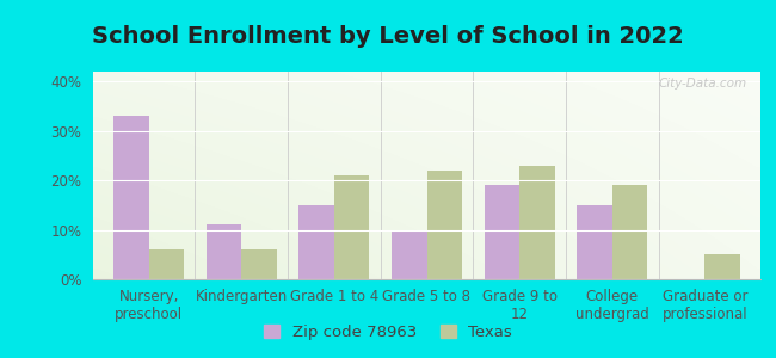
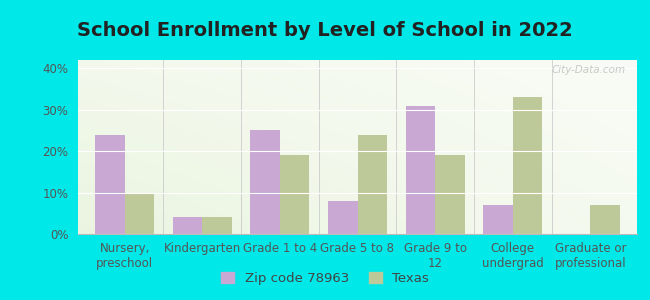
Zip code 78963/Nursery, preschool: 33% -> 24%
Texas/Nursery, preschool: 6% -> 10%
Zip code 78963/Kindergarten: 11% -> 4%
Texas/Kindergarten: 6% -> 4%
Zip code 78963/Grade 1 to 4: 15% -> 25%
Texas/Grade 1 to 4: 21% -> 19%
Zip code 78963/Grade 5 to 8: 10% -> 8%
Texas/Grade 5 to 8: 22% -> 24%
Zip code 78963/Grade 9 to 12: 19% -> 31%
Texas/Grade 9 to 12: 23% -> 19%
Zip code 78963/College undergrad: 15% -> 7%
Texas/College undergrad: 19% -> 33%
Texas/Graduate or professional: 5% -> 7%
